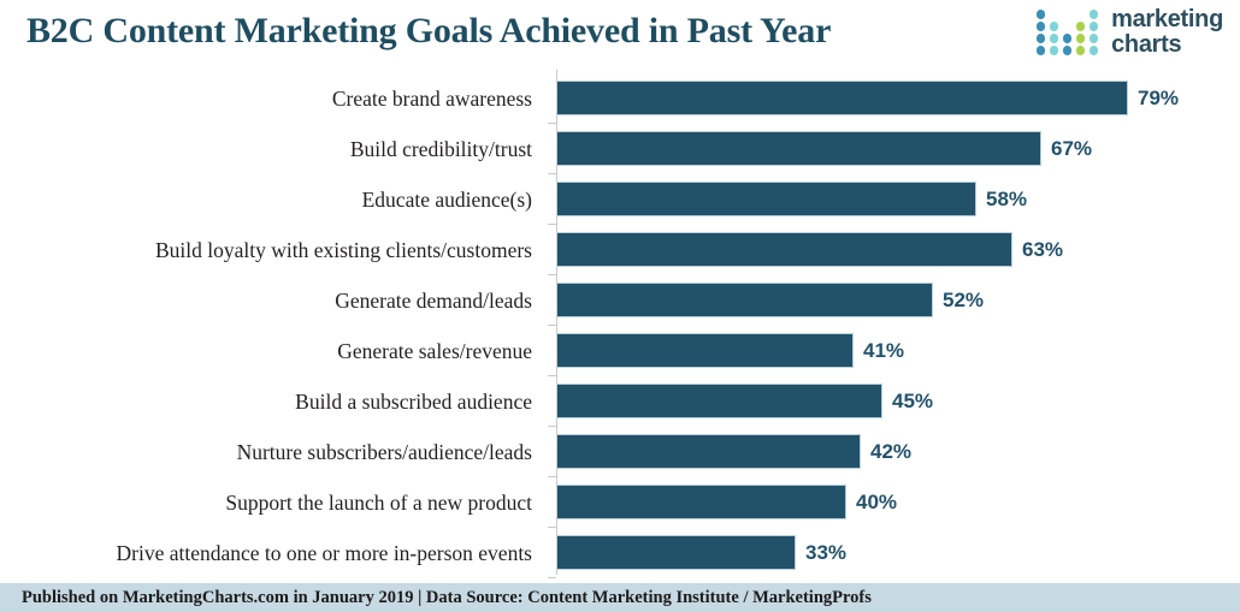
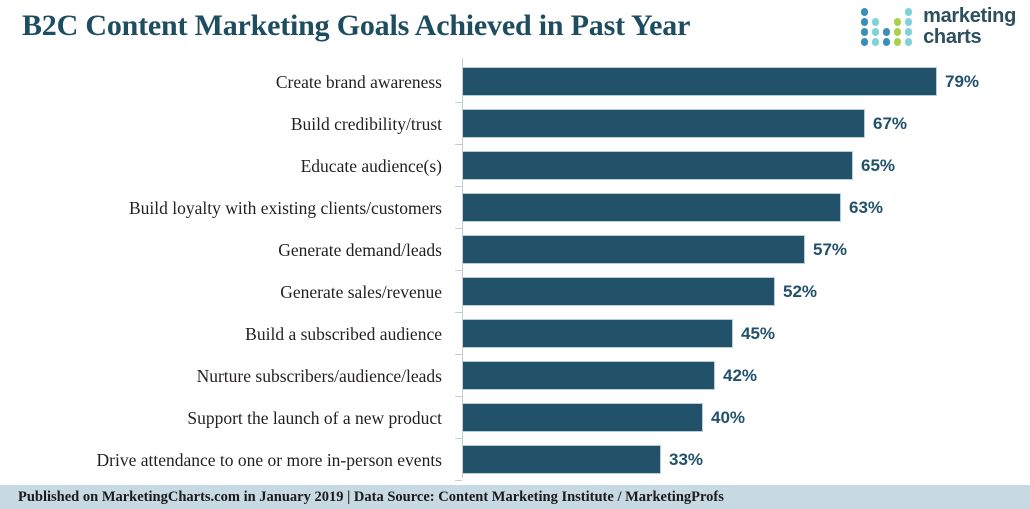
Educate audience(s): 58% -> 65%
Generate demand/leads: 52% -> 57%
Generate sales/revenue: 41% -> 52%
